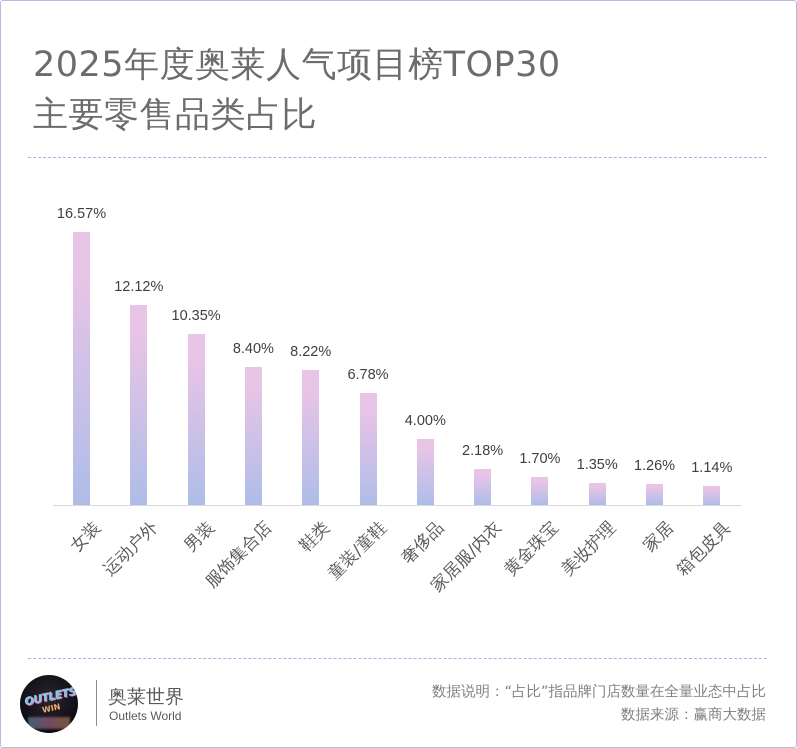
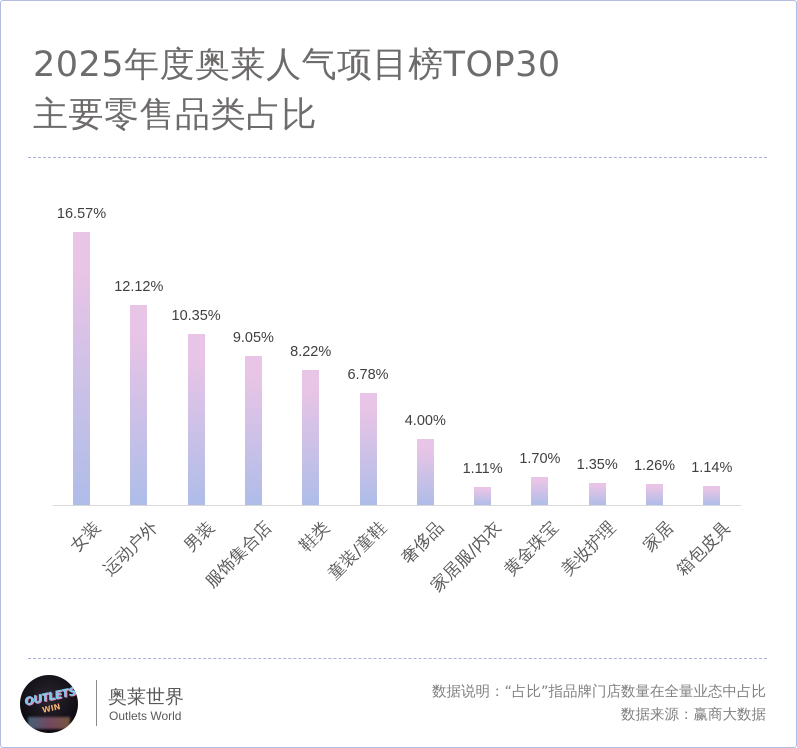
服饰集合店: 8.40% -> 9.05%
家居服/内衣: 2.18% -> 1.11%
